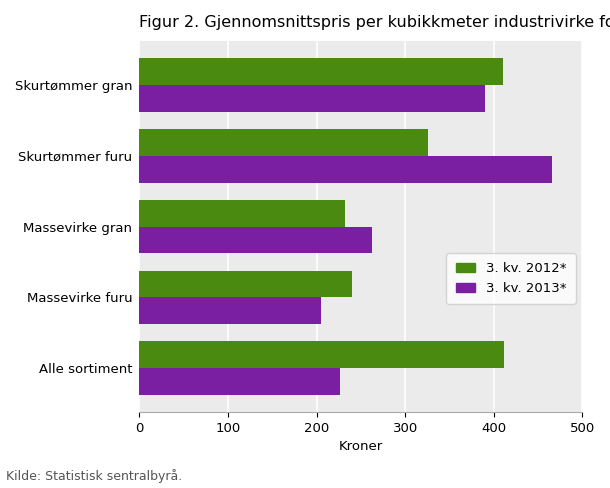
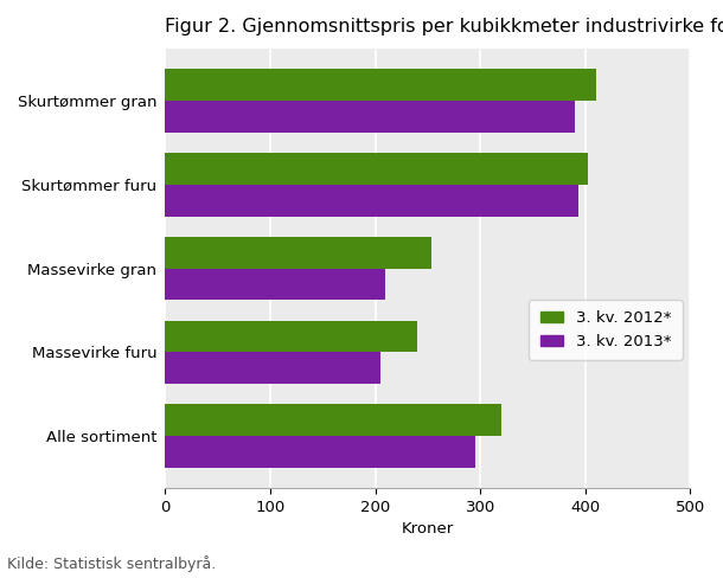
3. kv. 2012*/Skurtømmer furu: 326 -> 403
3. kv. 2013*/Skurtømmer furu: 466 -> 393
3. kv. 2012*/Massevirke gran: 232 -> 253
3. kv. 2013*/Massevirke gran: 262 -> 210
3. kv. 2012*/Alle sortiment: 412 -> 320
3. kv. 2013*/Alle sortiment: 226 -> 295
